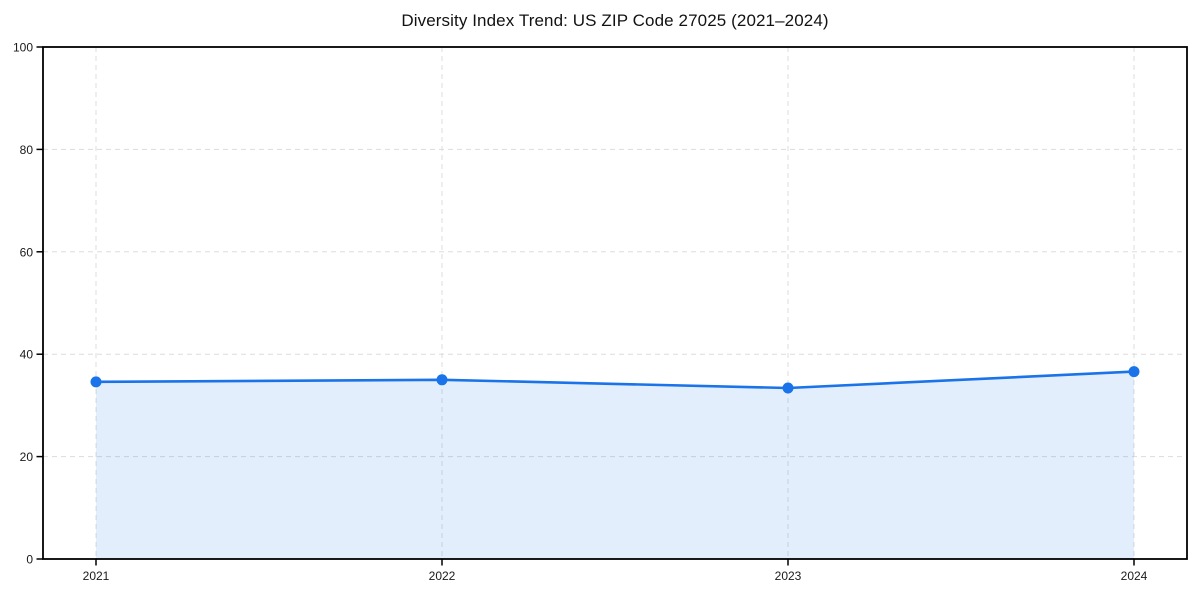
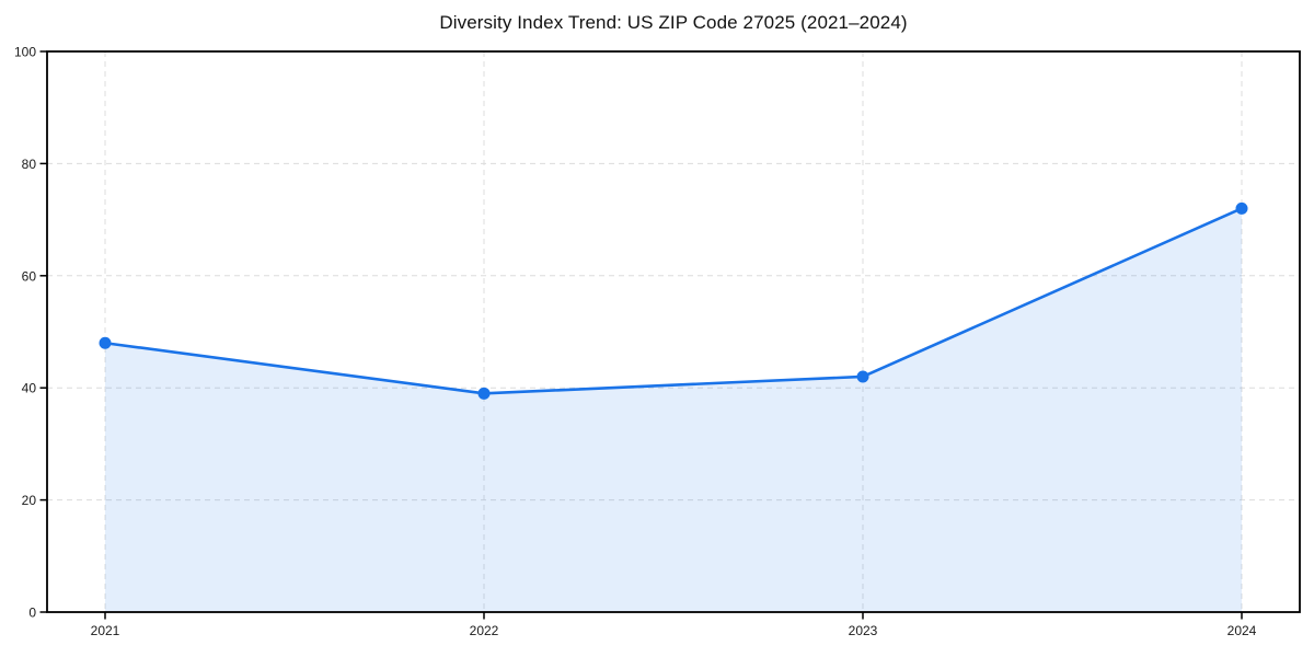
2021: 35 -> 48
2022: 35 -> 39
2023: 33 -> 42
2024: 37 -> 72
